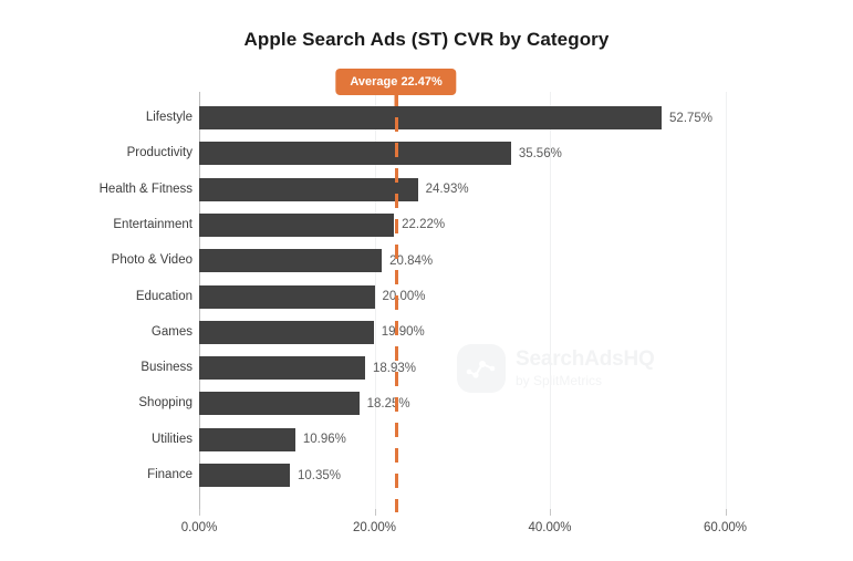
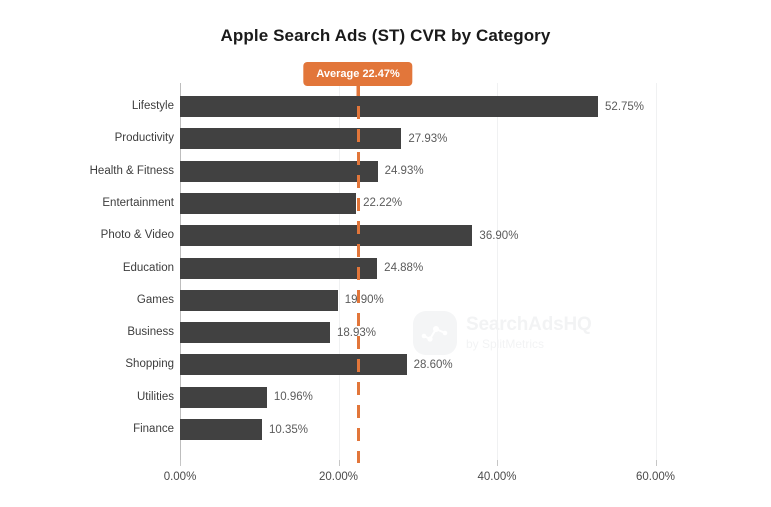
Productivity: 35.56% -> 27.93%
Photo & Video: 20.84% -> 36.90%
Education: 20.00% -> 24.88%
Shopping: 18.25% -> 28.60%
